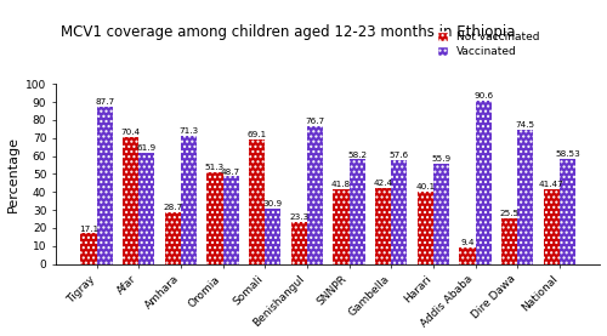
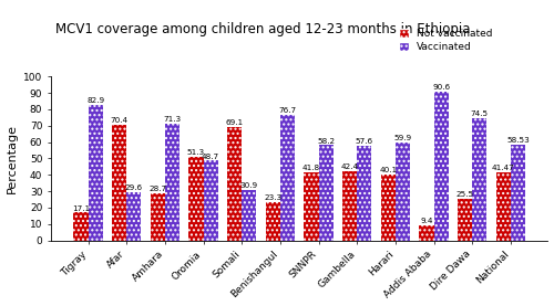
Vaccinated/Tigray: 87.7 -> 82.9
Vaccinated/Afar: 61.9 -> 29.6
Vaccinated/Harari: 55.9 -> 59.9
